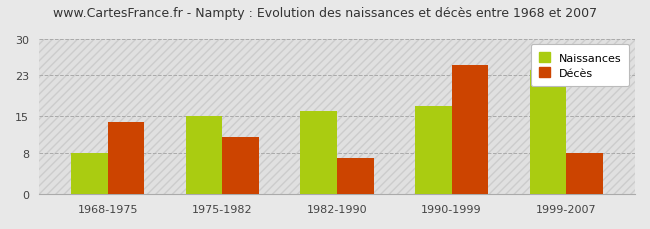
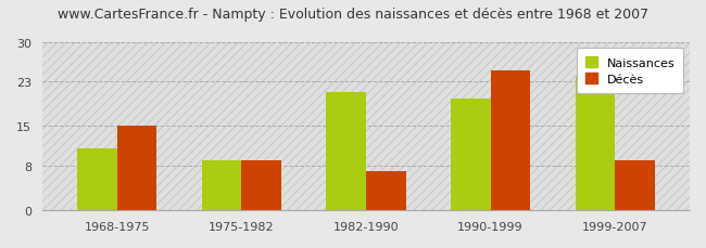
Naissances/1968-1975: 8 -> 11
Décès/1968-1975: 14 -> 15
Naissances/1975-1982: 15 -> 9
Décès/1975-1982: 11 -> 9
Naissances/1982-1990: 16 -> 21
Naissances/1990-1999: 17 -> 20
Décès/1999-2007: 8 -> 9
